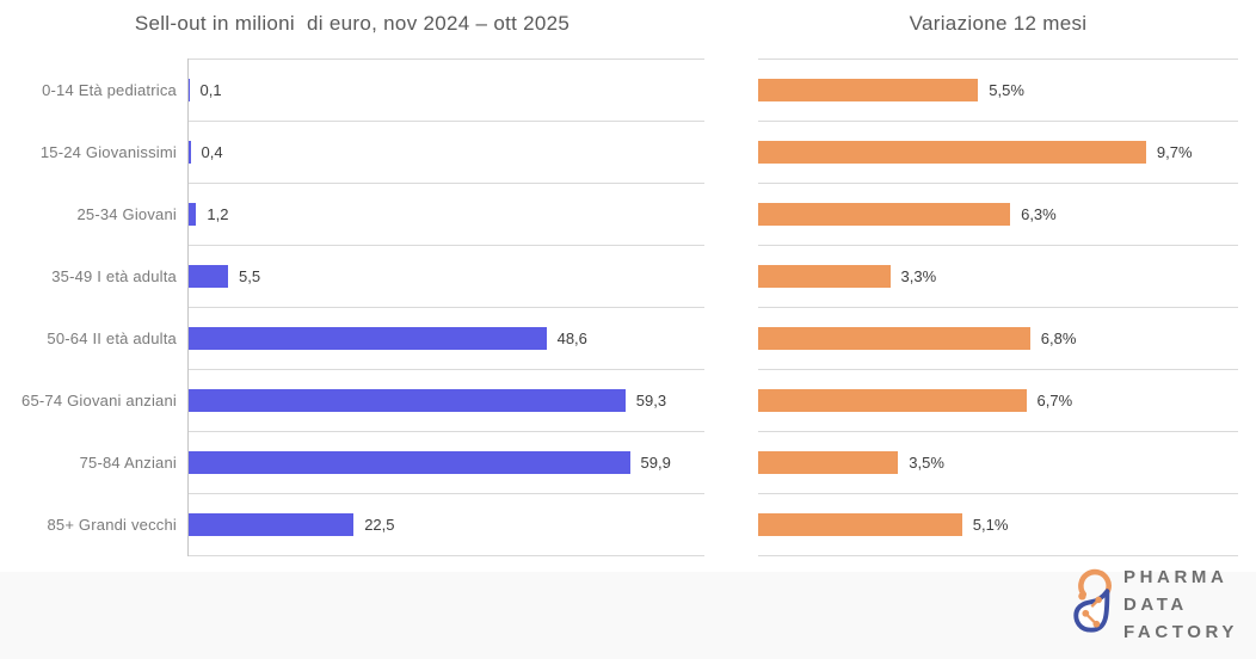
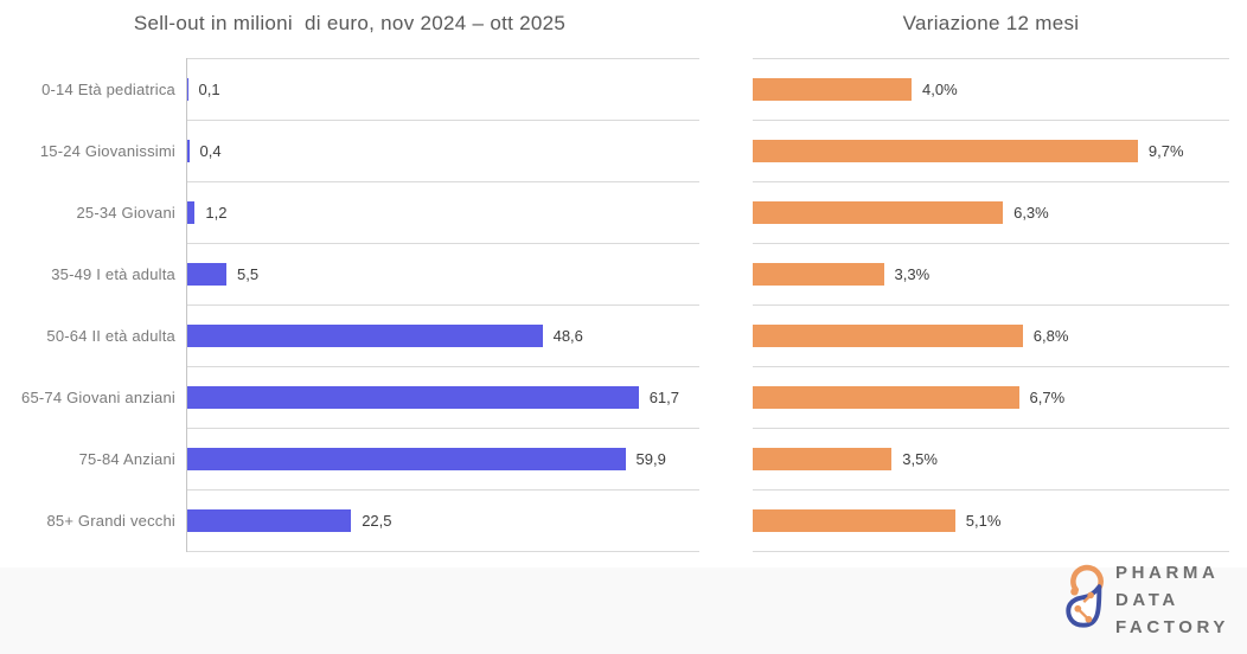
Sell-out in milioni di euro, nov 2024 – ott 2025/65-74 Giovani anziani: 59,3 -> 61,7
Variazione 12 mesi/0-14 Età pediatrica: 5,5% -> 4,0%
